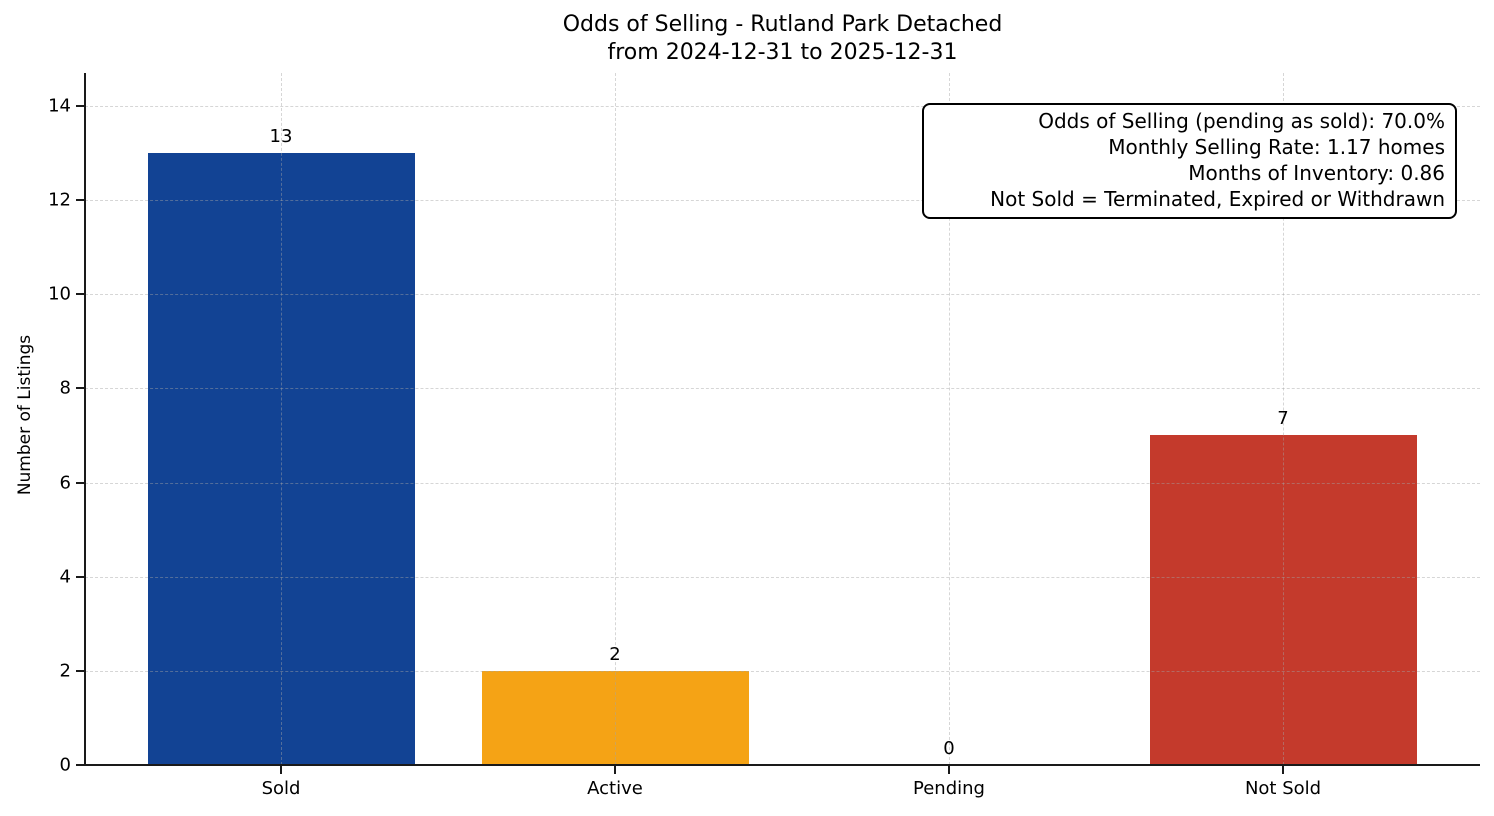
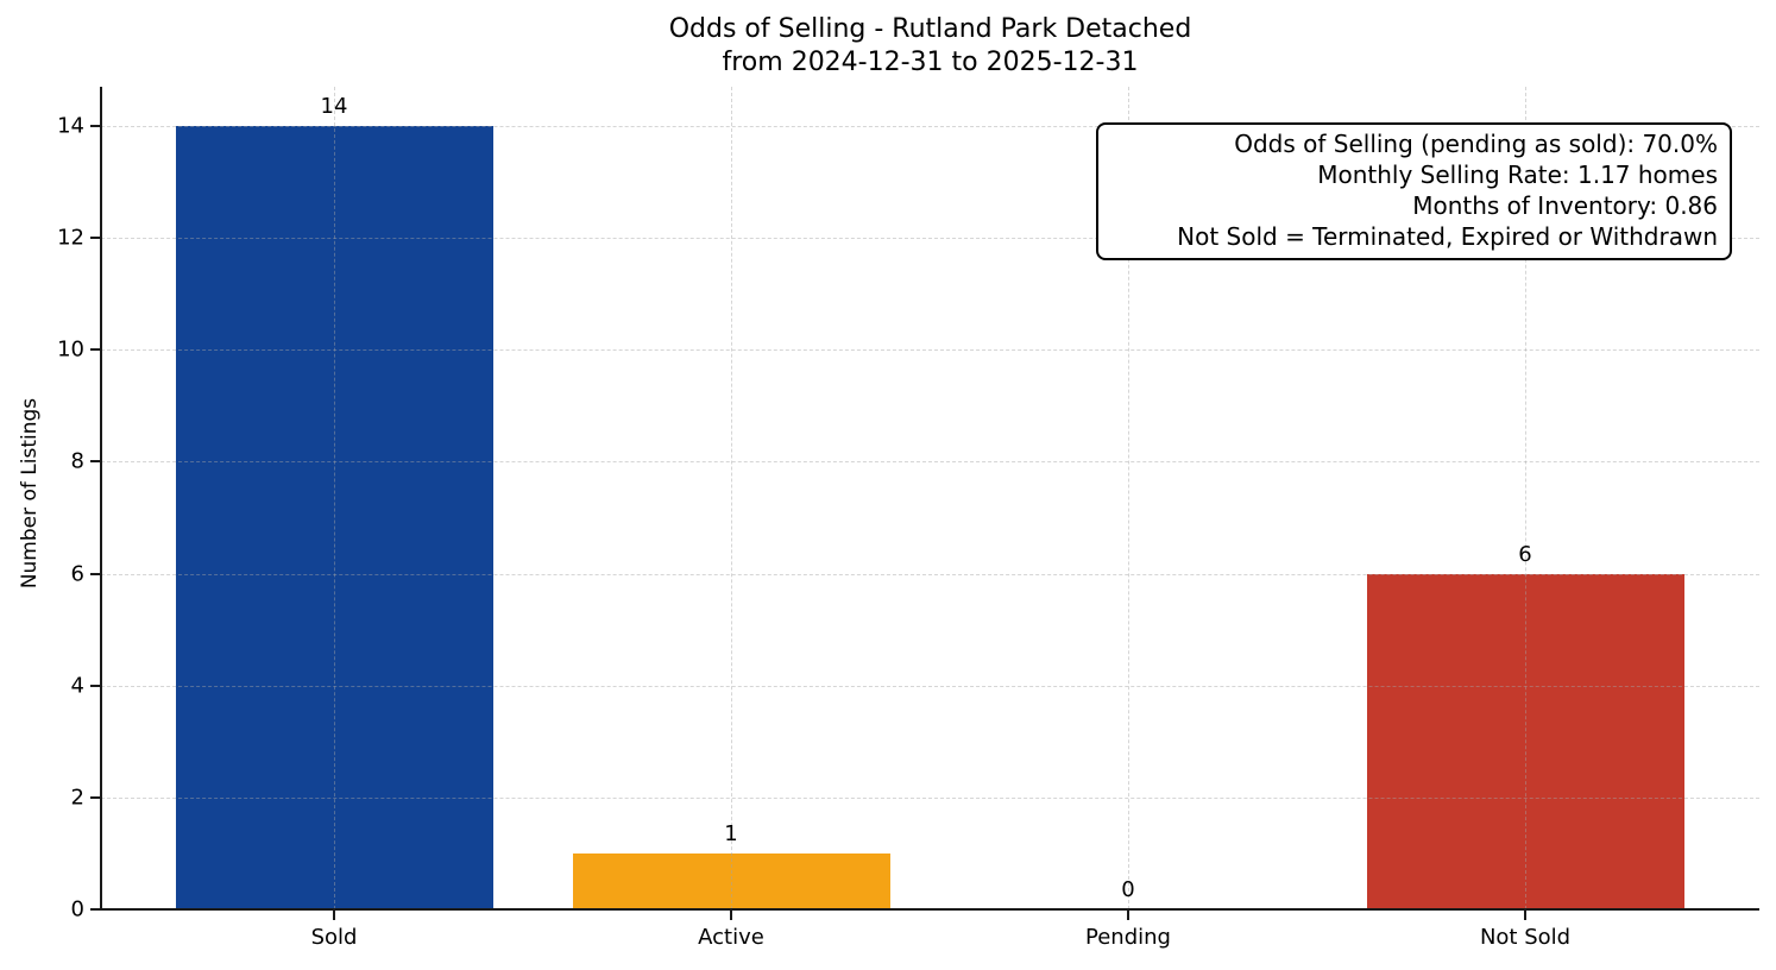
Sold: 13 -> 14
Active: 2 -> 1
Not Sold: 7 -> 6
